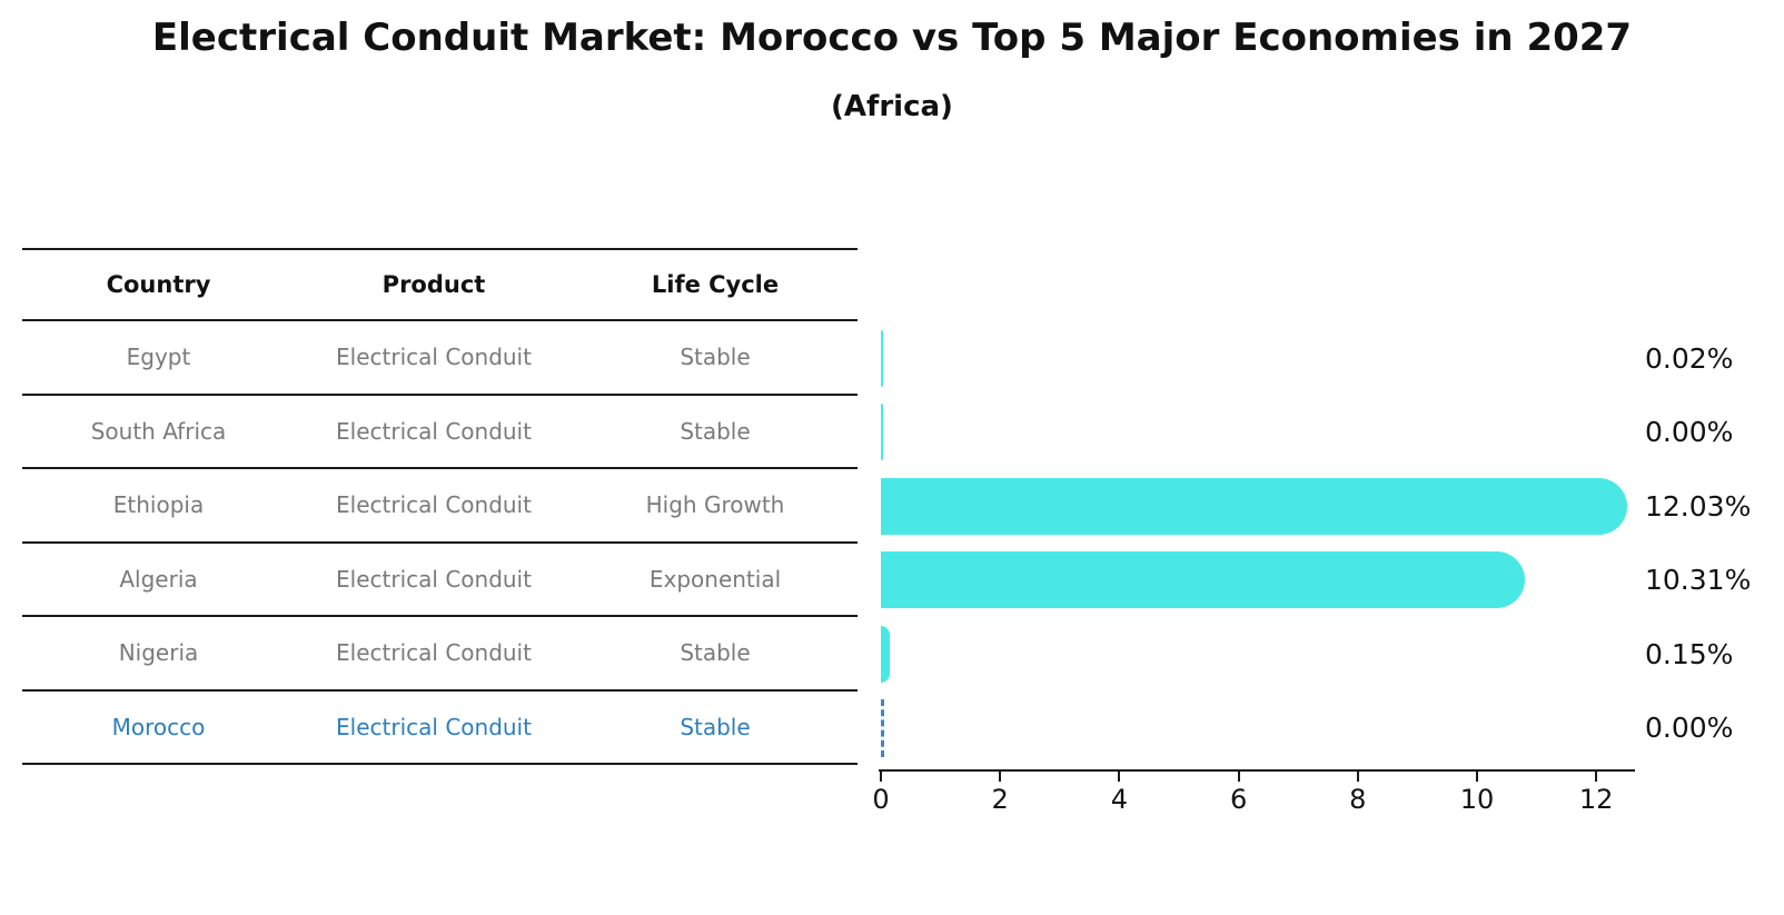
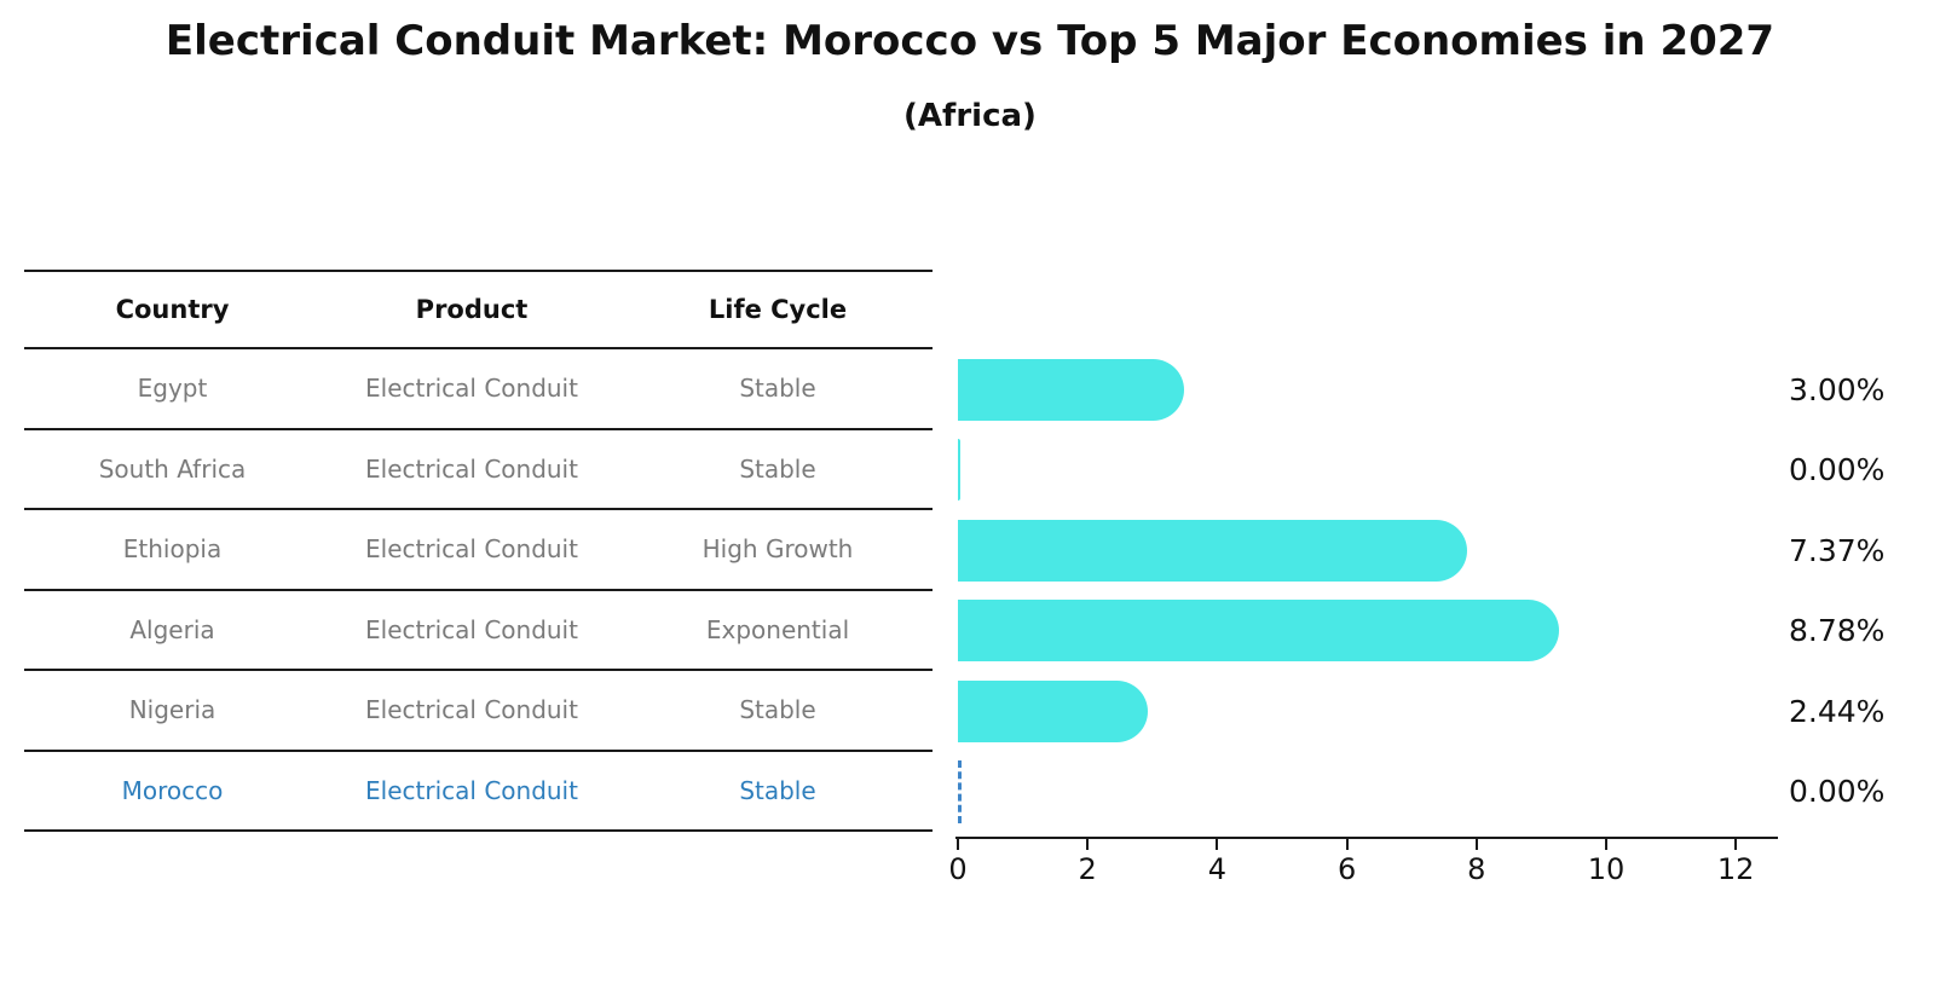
Egypt: 0.02% -> 3.00%
Ethiopia: 12.03% -> 7.37%
Algeria: 10.31% -> 8.78%
Nigeria: 0.15% -> 2.44%
